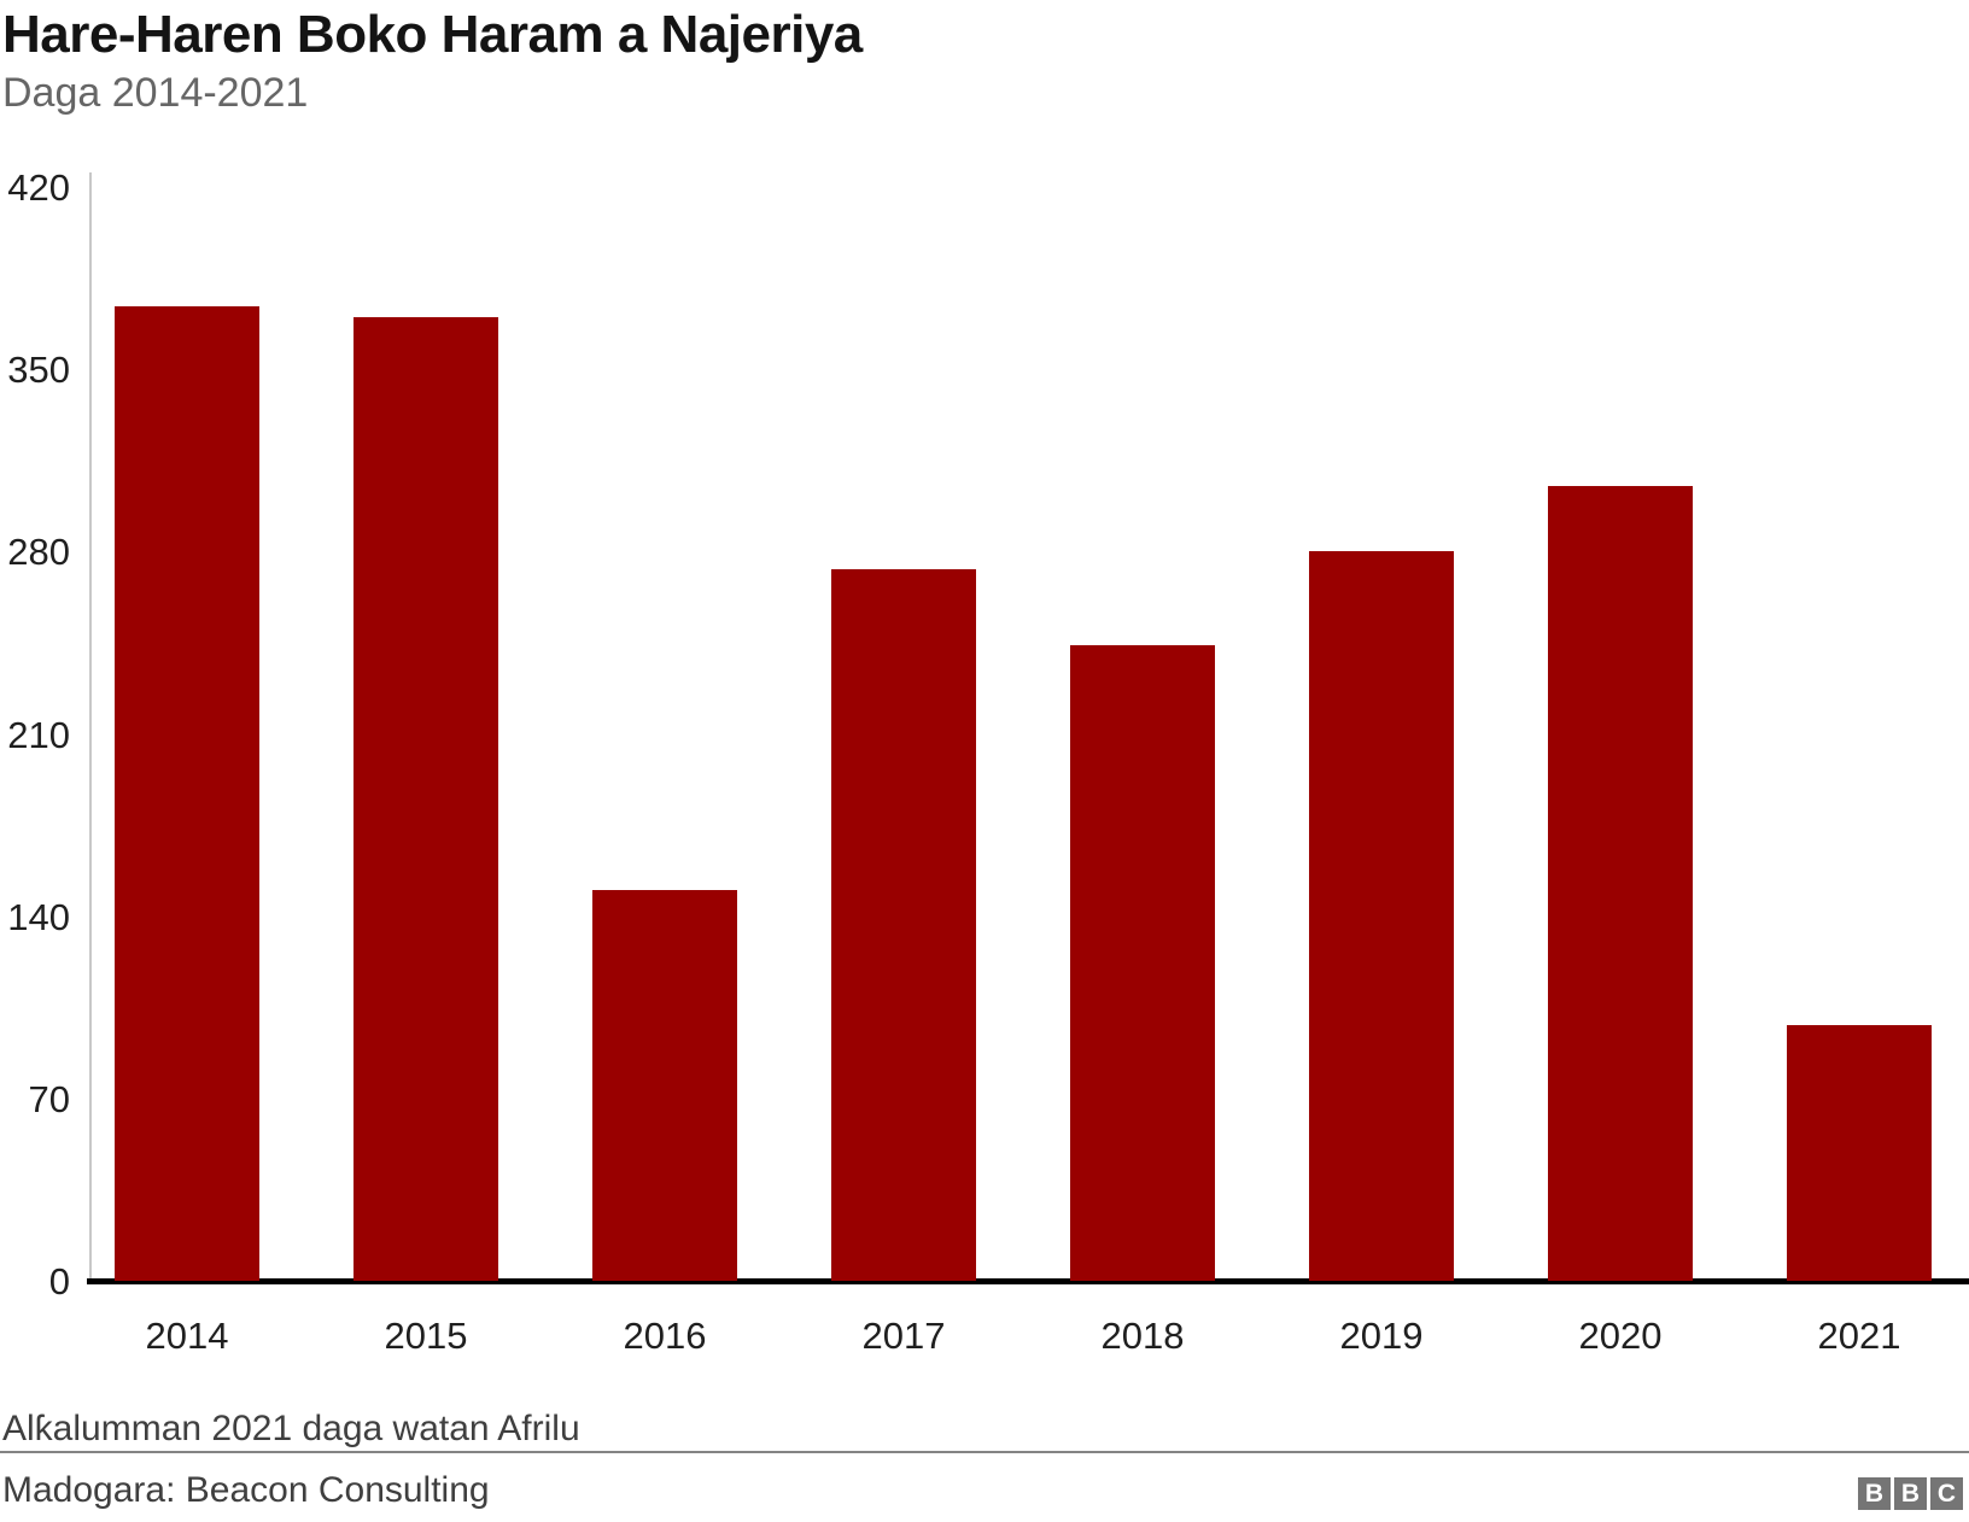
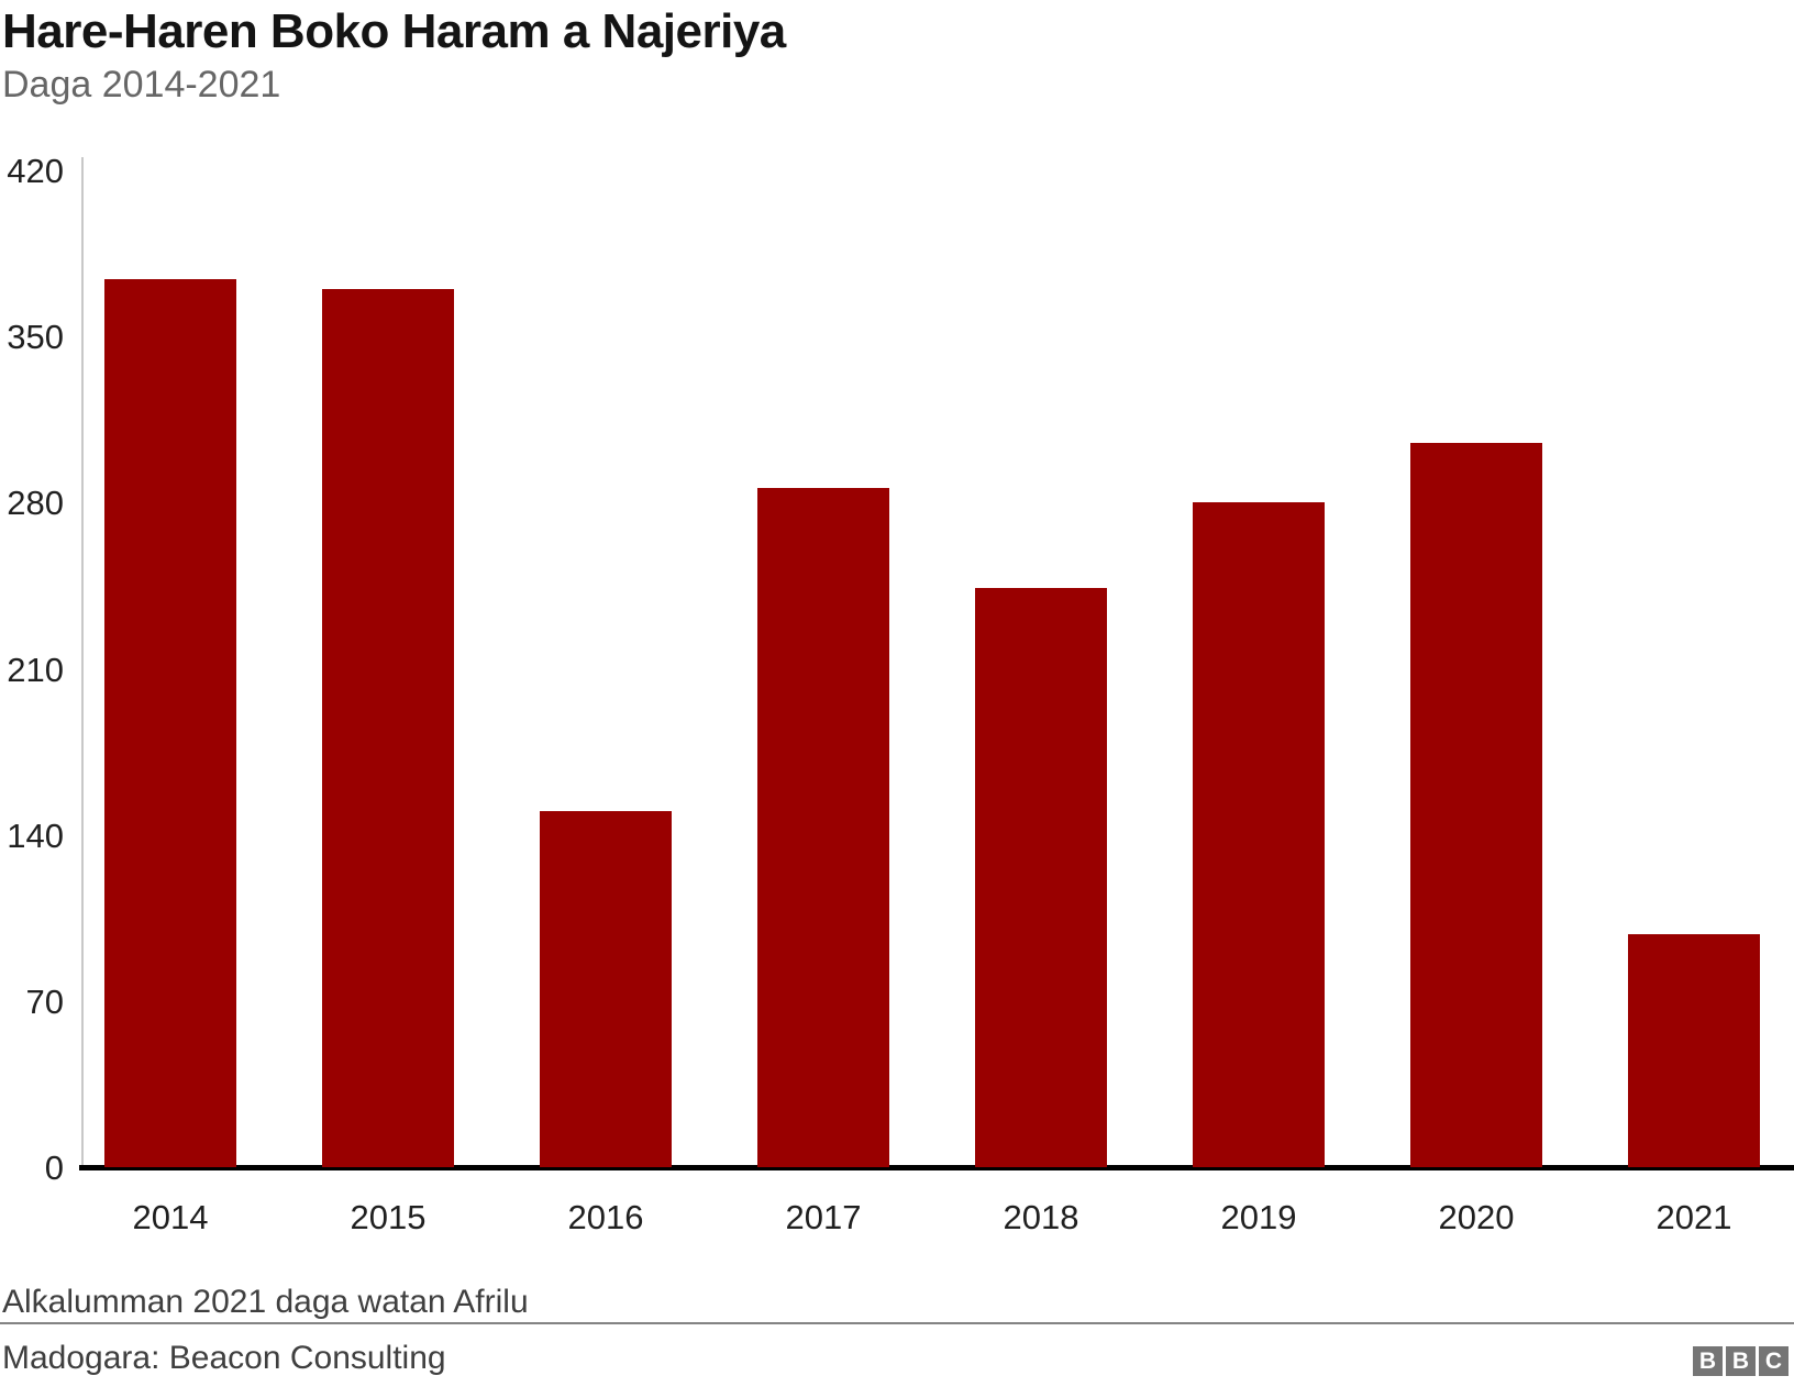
2017: 273 -> 286
